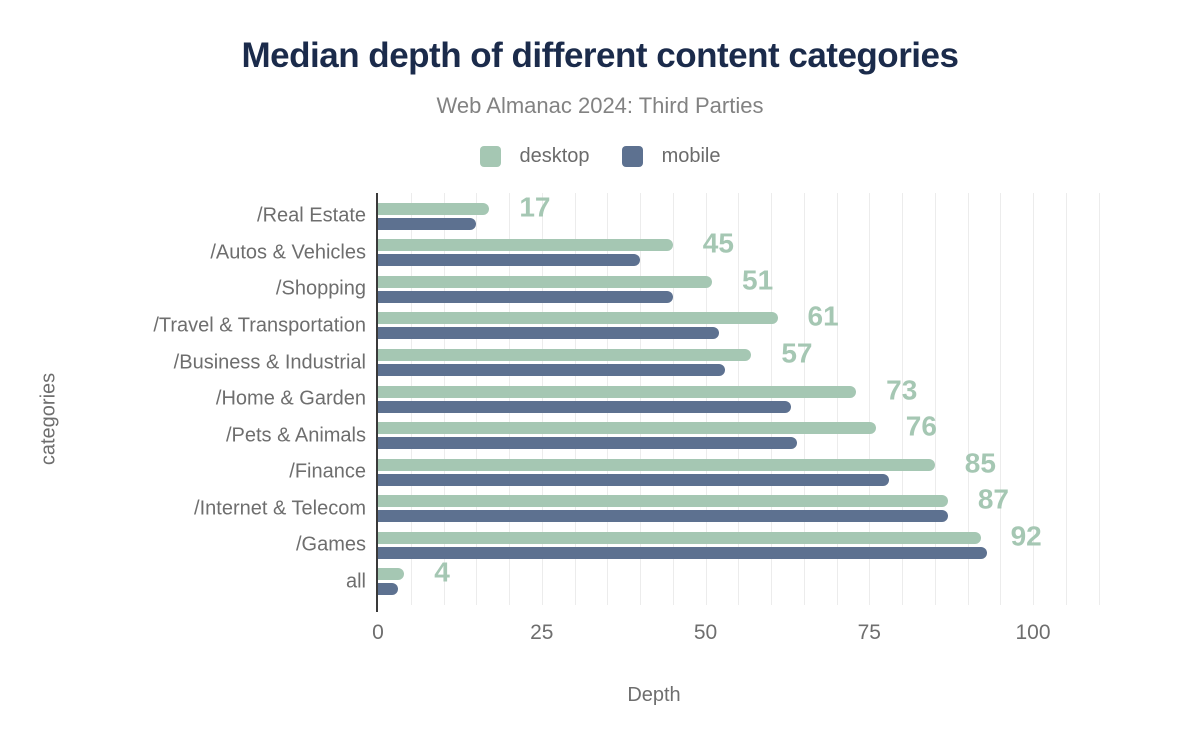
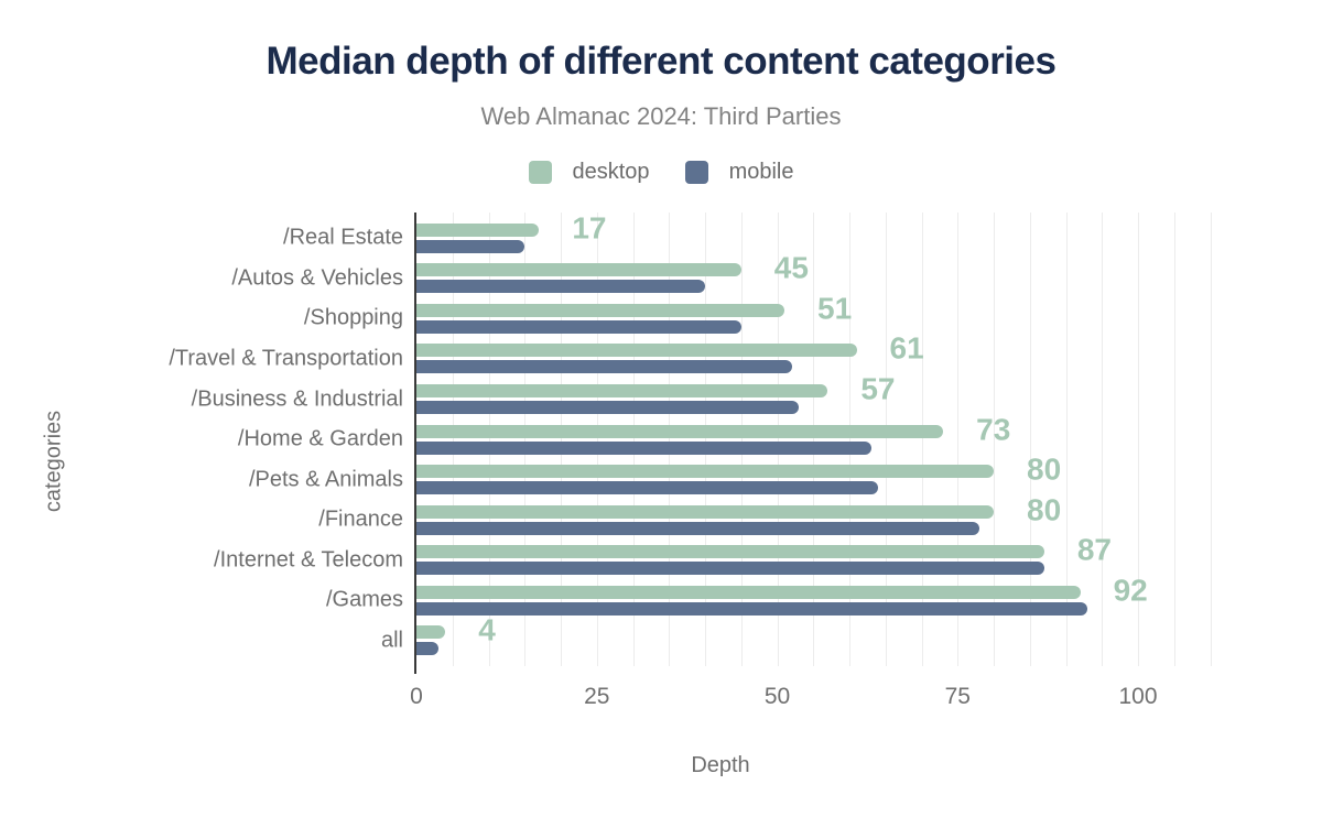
desktop//Pets & Animals: 76 -> 80
desktop//Finance: 85 -> 80
